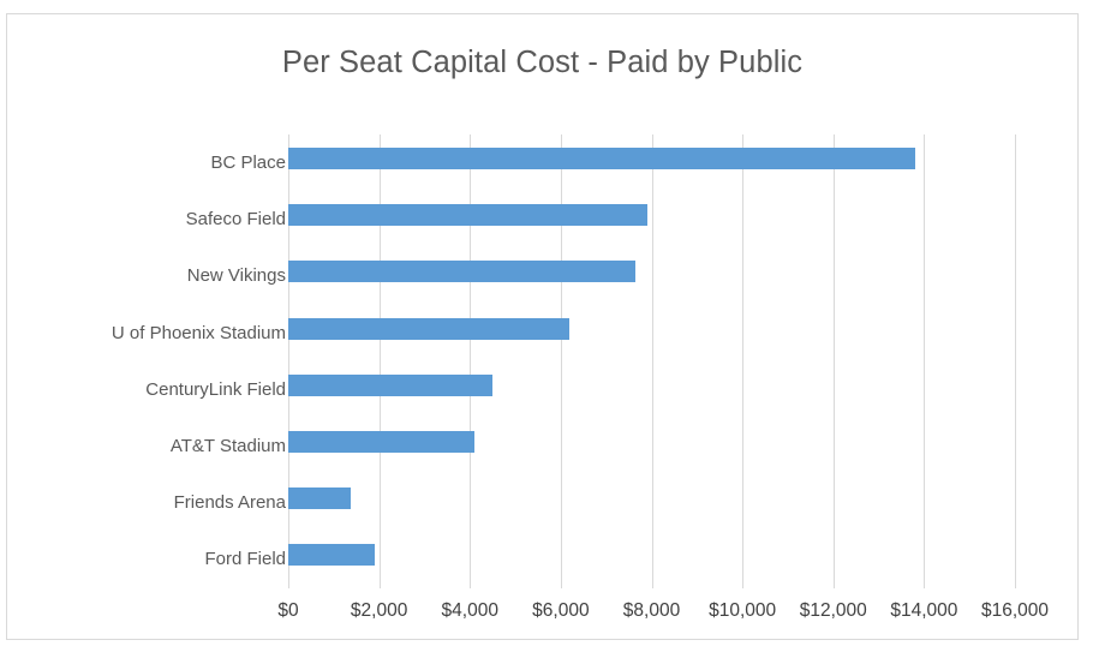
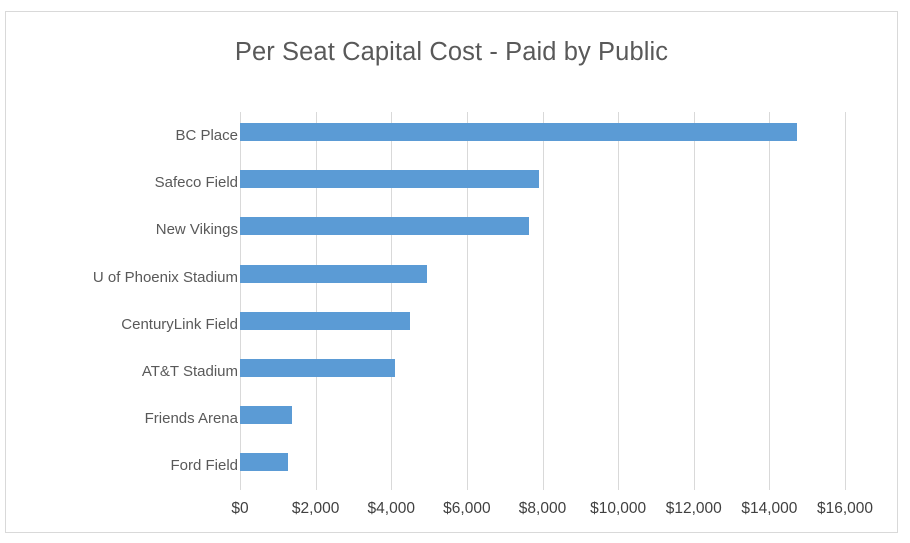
BC Place: $13800 -> $14700
U of Phoenix Stadium: $6200 -> $4900
Ford Field: $1900 -> $1300
